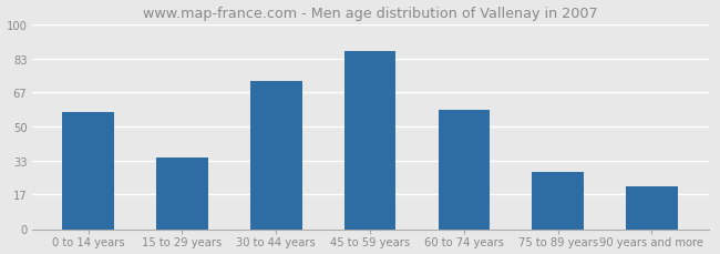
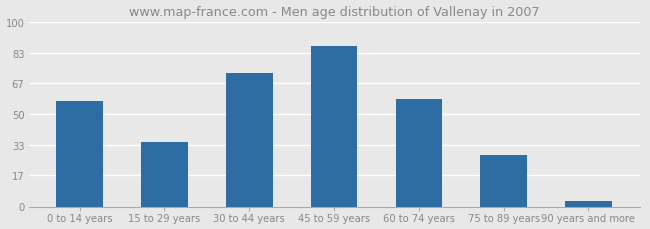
90 years and more: 21 -> 3
